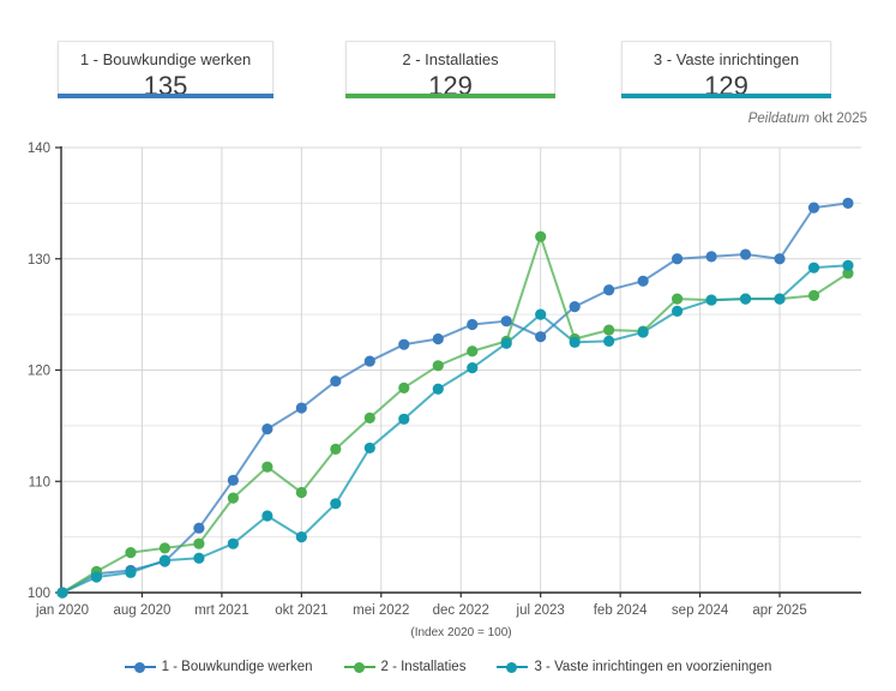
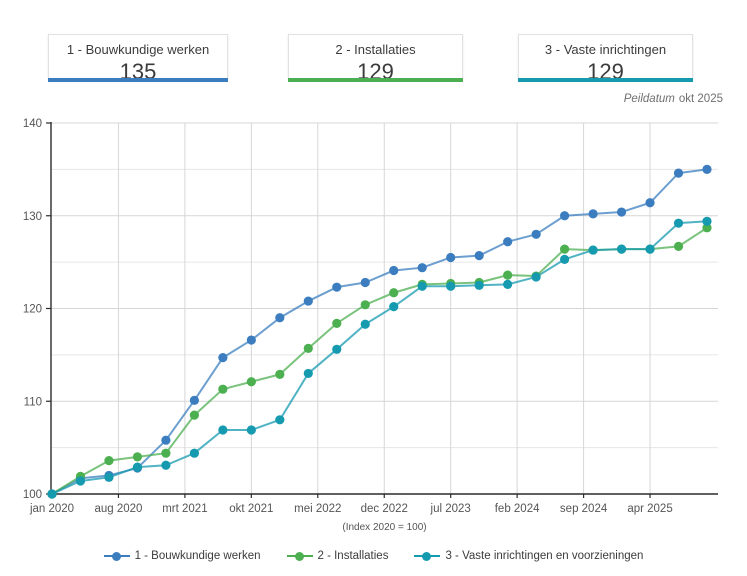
2 - Installaties/okt 2021: 109 -> 112
3 - Vaste inrichtingen en voorzieningen/okt 2021: 105 -> 107
1 - Bouwkundige werken/jul 2023: 123 -> 126
2 - Installaties/jul 2023: 132 -> 123
3 - Vaste inrichtingen en voorzieningen/jul 2023: 125 -> 122
1 - Bouwkundige werken/apr 2025: 130 -> 131
